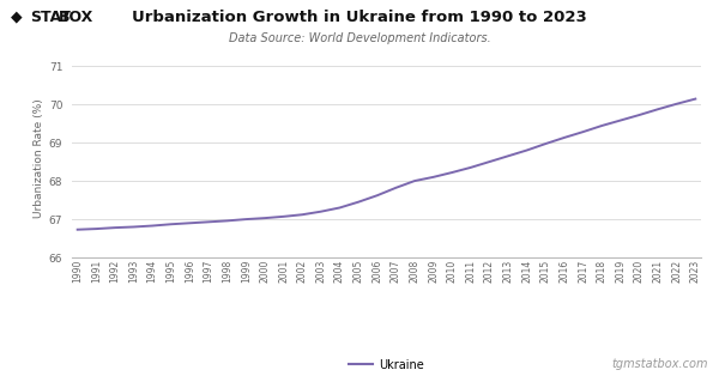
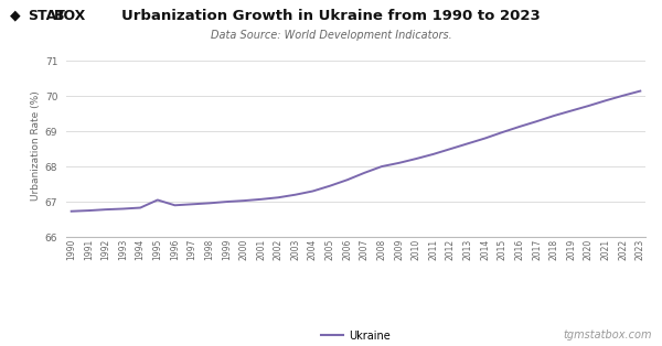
1995: 66.87 -> 67.05
